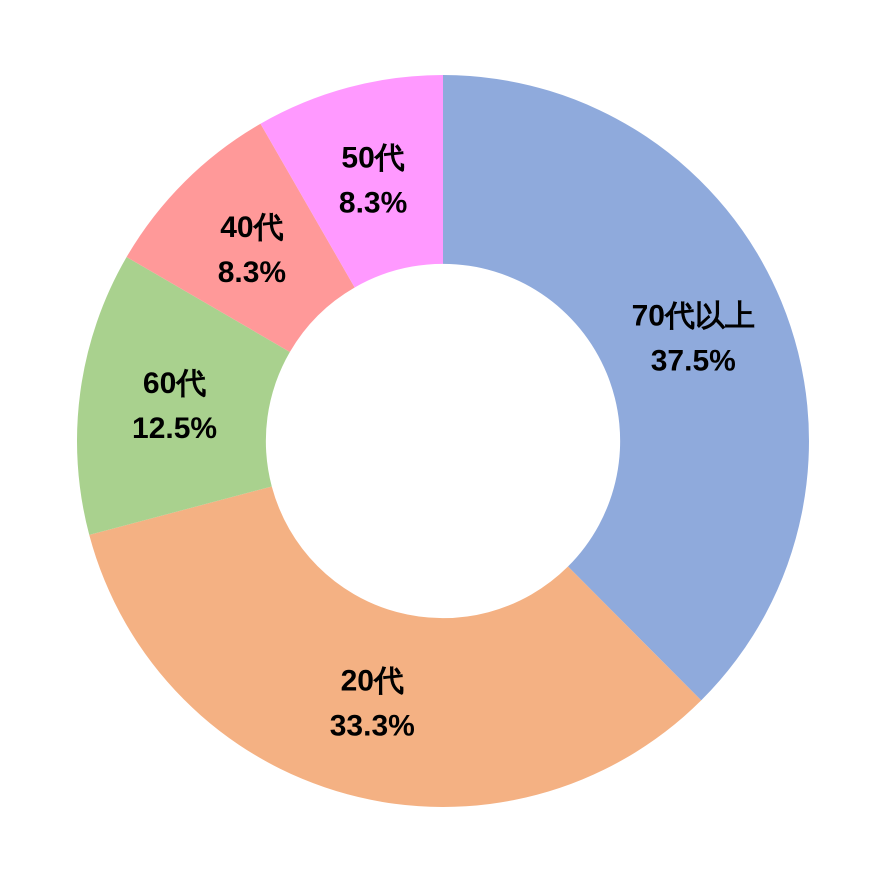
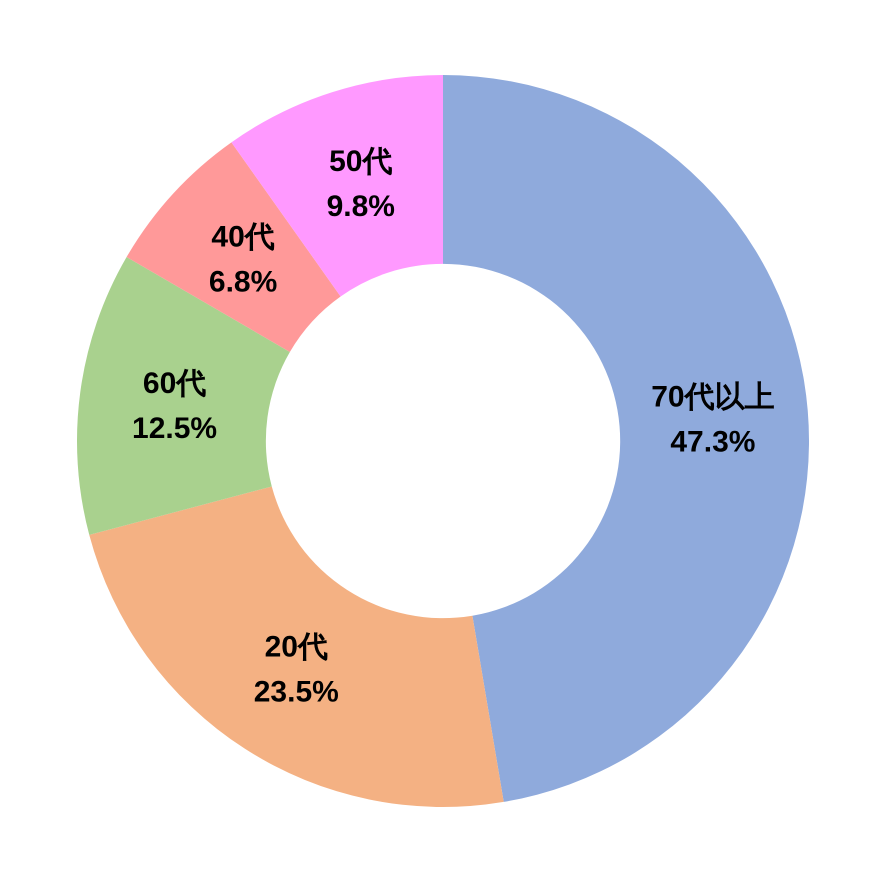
70代以上: 37.5% -> 47.3%
20代: 33.3% -> 23.5%
40代: 8.3% -> 6.8%
50代: 8.3% -> 9.8%
